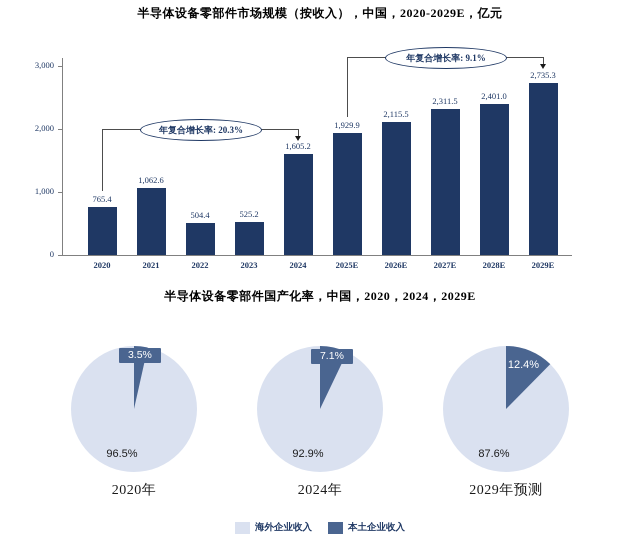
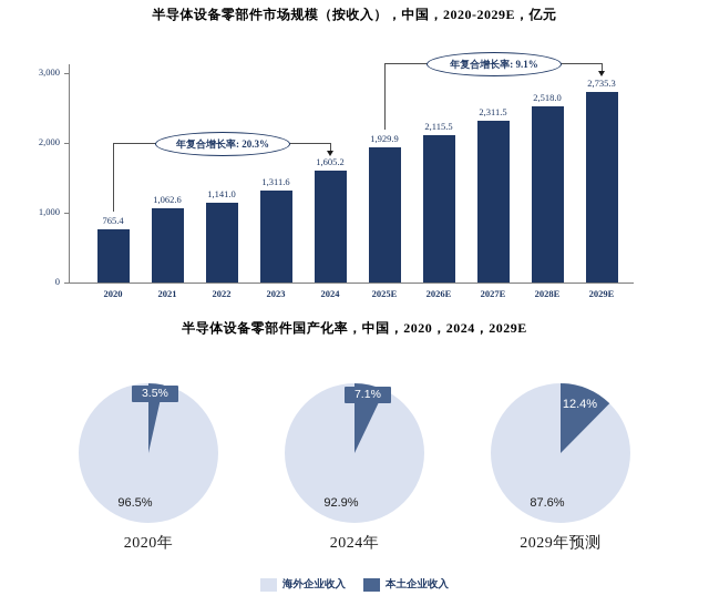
半导体设备零部件市场规模（按收入），中国，2020-2029E，亿元/2022: 504.4 -> 1,141.0
半导体设备零部件市场规模（按收入），中国，2020-2029E，亿元/2023: 525.2 -> 1,311.6
半导体设备零部件市场规模（按收入），中国，2020-2029E，亿元/2028E: 2,401.0 -> 2,518.0
